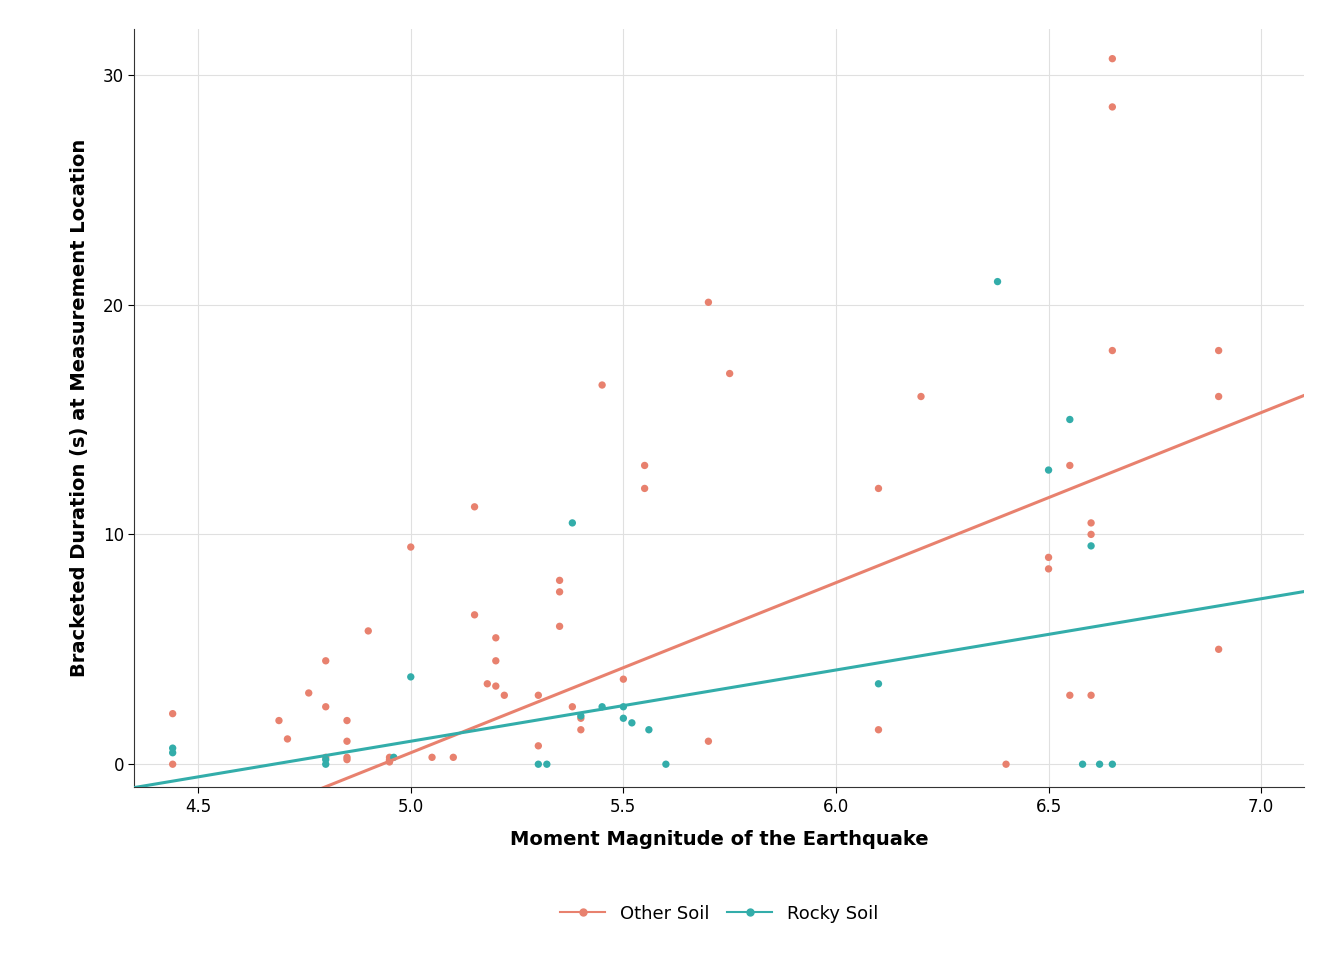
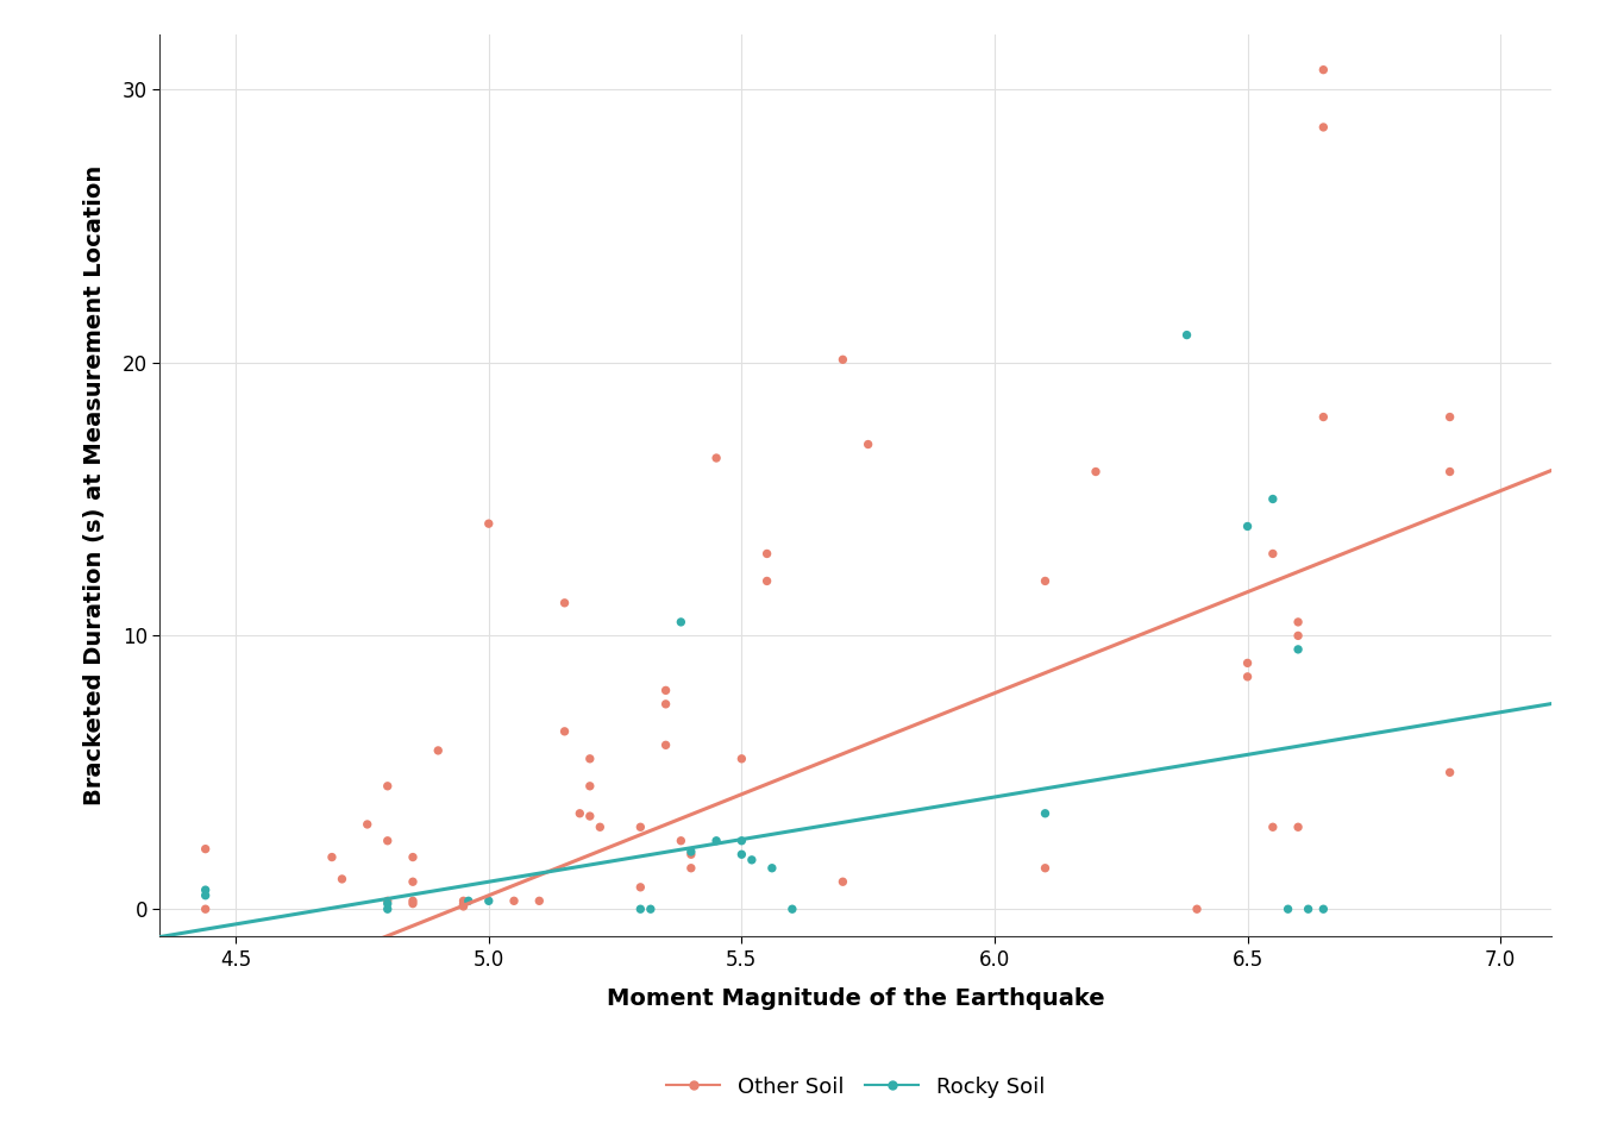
Other Soil/5.0: 9.45 -> 14.10
Rocky Soil/5.0: 3.8 -> 0.3
Other Soil/5.5: 3.70 -> 5.50
Rocky Soil/6.5: 12.8 -> 14.0
